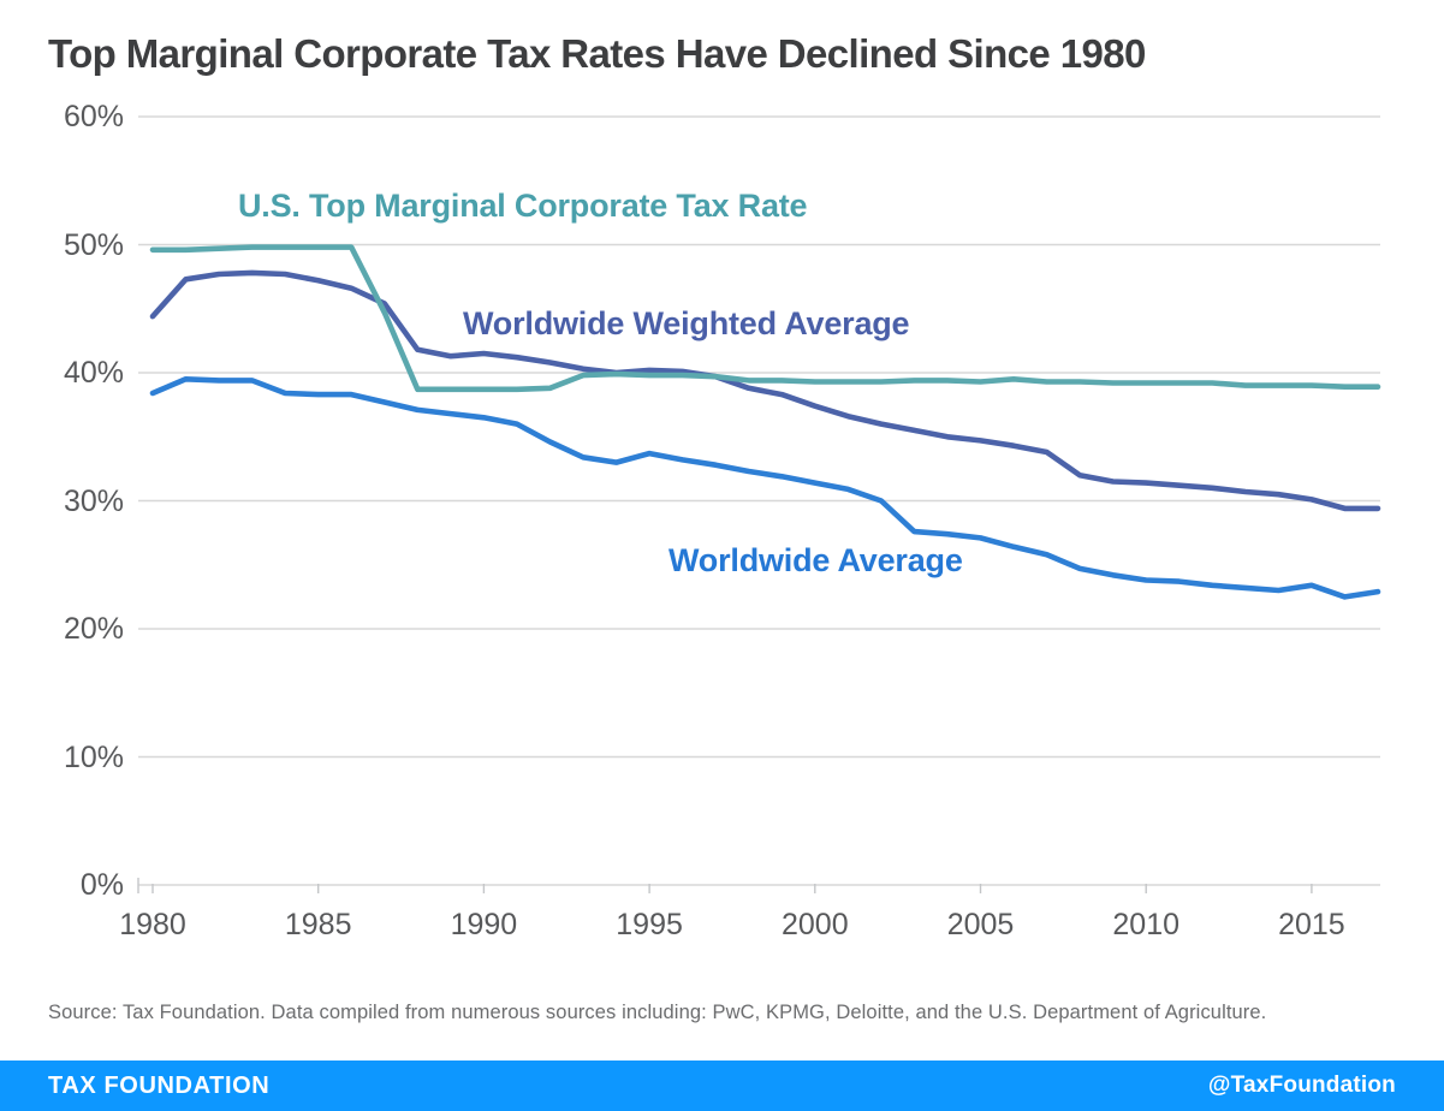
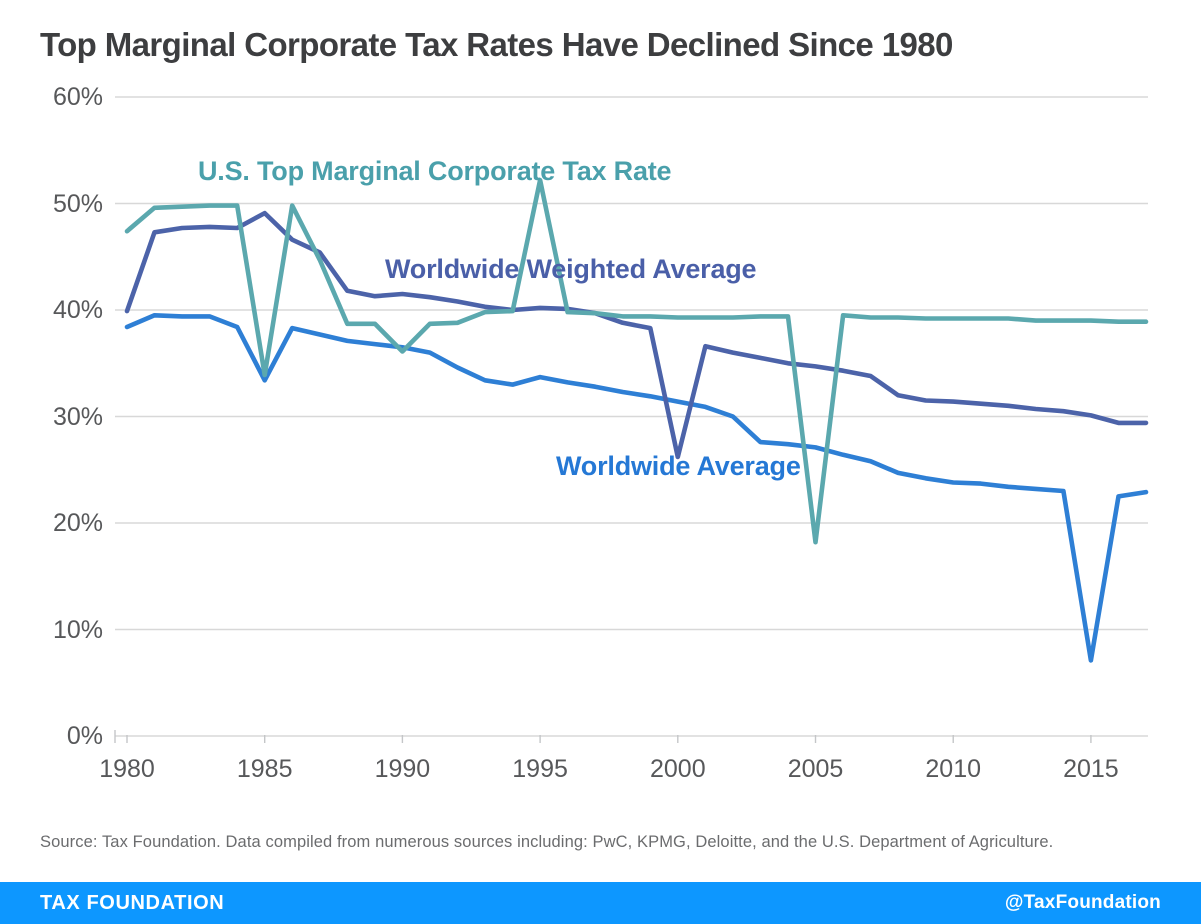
U.S. Top Marginal Corporate Tax Rate/1980: 49.6% -> 47.4%
Worldwide Weighted Average/1980: 44.4% -> 39.9%
U.S. Top Marginal Corporate Tax Rate/1985: 49.8% -> 33.9%
Worldwide Weighted Average/1985: 47.2% -> 49.1%
Worldwide Average/1985: 38.3% -> 33.4%
U.S. Top Marginal Corporate Tax Rate/1990: 38.7% -> 36.1%
U.S. Top Marginal Corporate Tax Rate/1995: 39.8% -> 52.2%
Worldwide Weighted Average/2000: 37.4% -> 26.2%
U.S. Top Marginal Corporate Tax Rate/2005: 39.3% -> 18.2%
Worldwide Average/2015: 23.4% -> 7.1%
